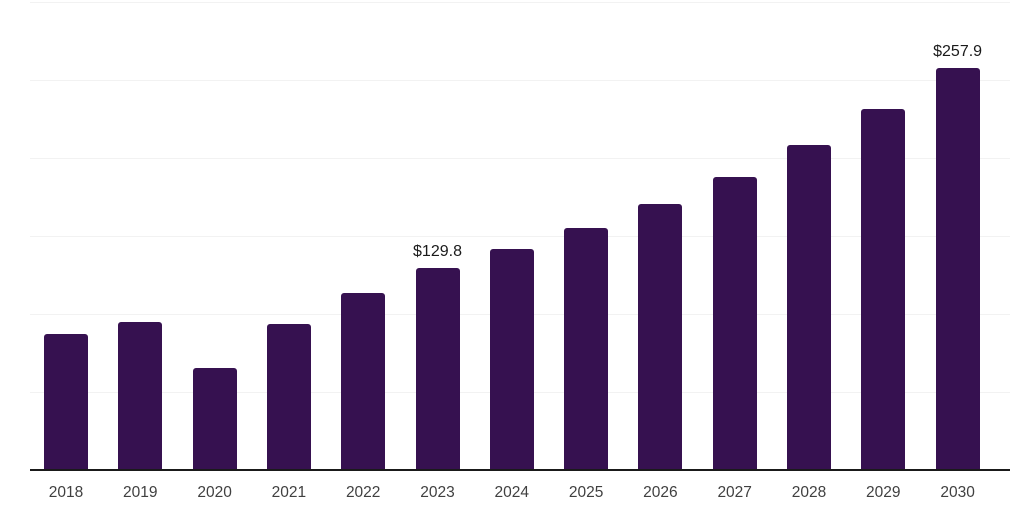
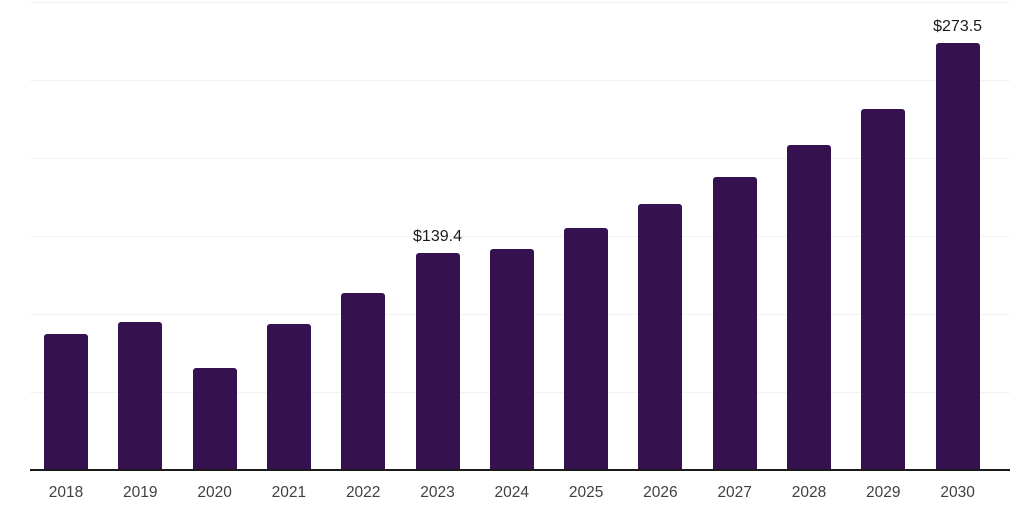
2023: $129.8 -> $139.4
2030: $257.9 -> $273.5
